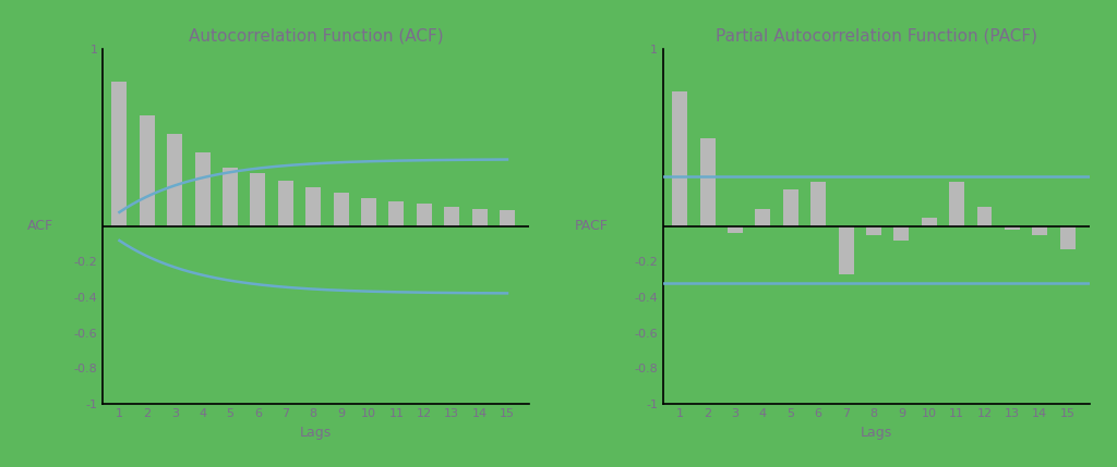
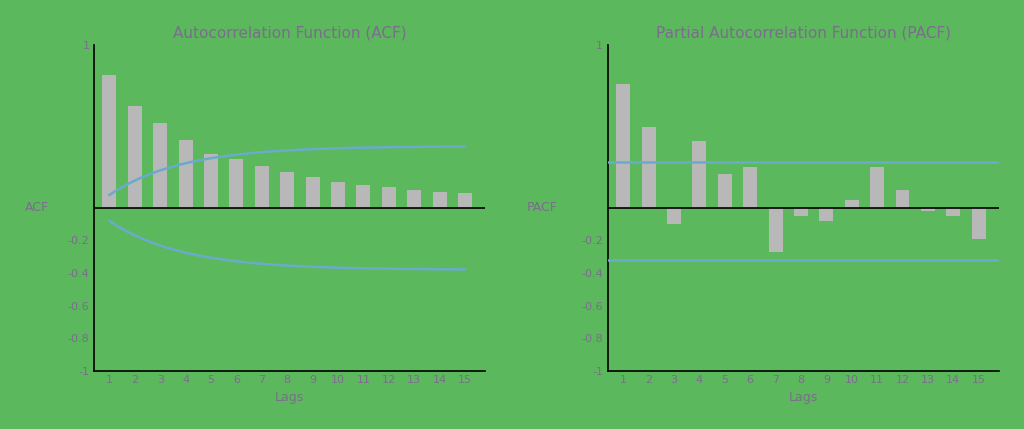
Partial Autocorrelation Function (PACF)/3: -0.04 -> -0.10
Partial Autocorrelation Function (PACF)/4: 0.10 -> 0.41
Partial Autocorrelation Function (PACF)/15: -0.13 -> -0.19
